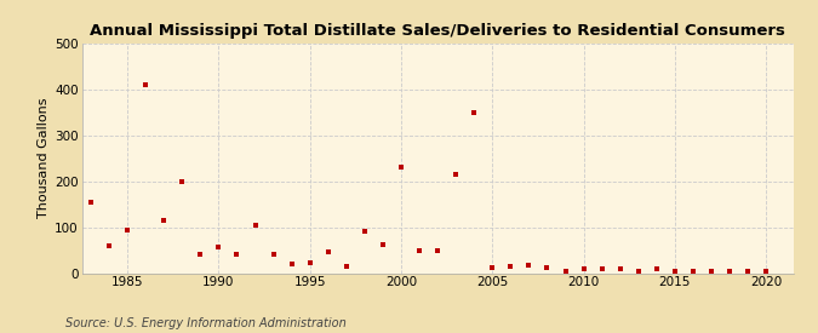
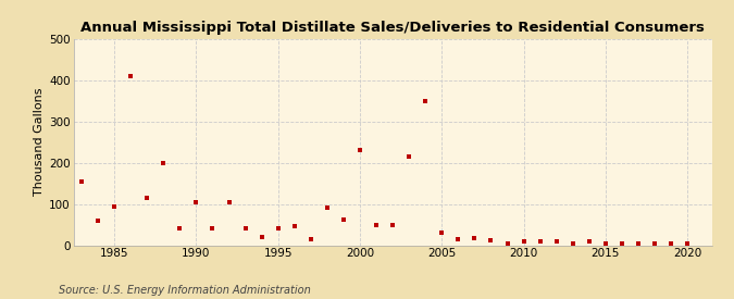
1990: 57 -> 105
1995: 23 -> 40
2005: 12 -> 30
